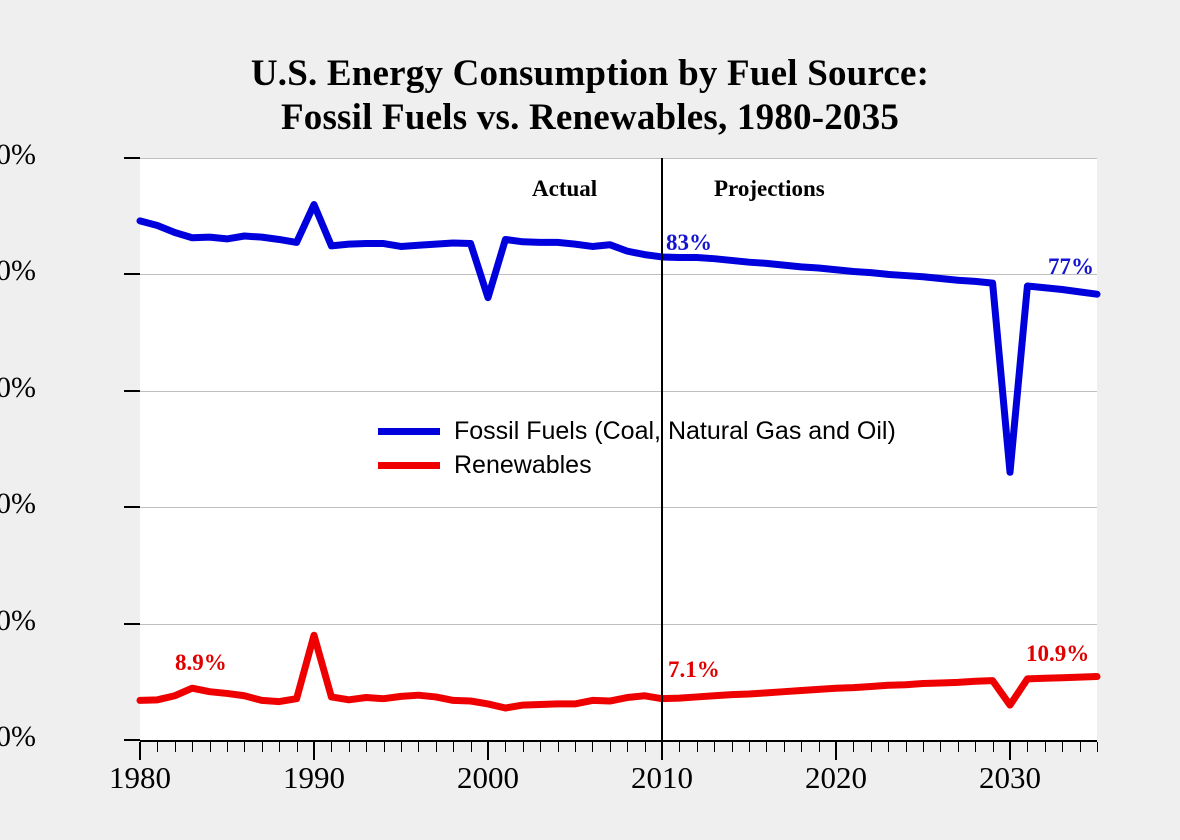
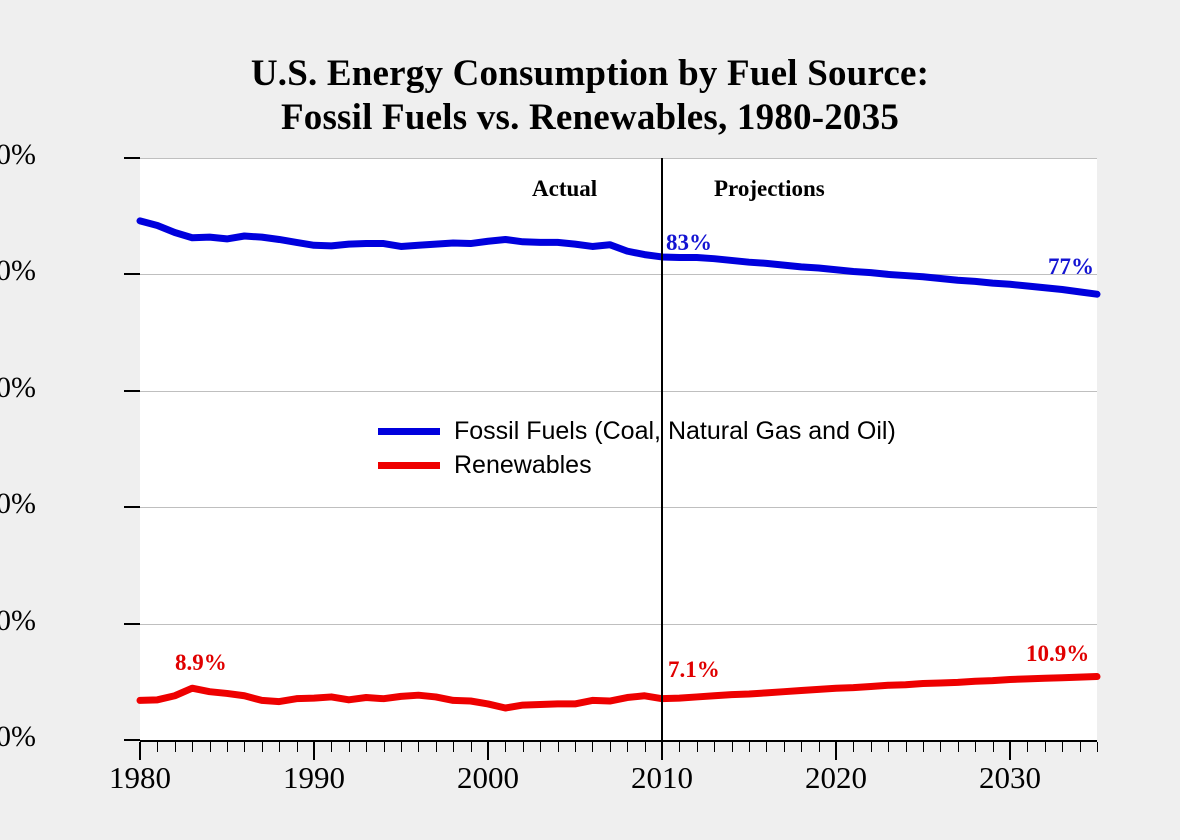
Fossil Fuels (Coal, Natural Gas and Oil)/1990: 92% -> 85%
Renewables/1990: 18% -> 7%
Fossil Fuels (Coal, Natural Gas and Oil)/2000: 76% -> 86%
Fossil Fuels (Coal, Natural Gas and Oil)/2030: 46% -> 78%
Renewables/2030: 6% -> 10%
